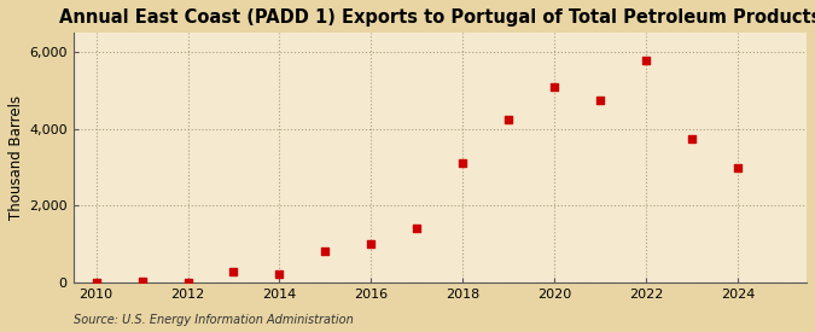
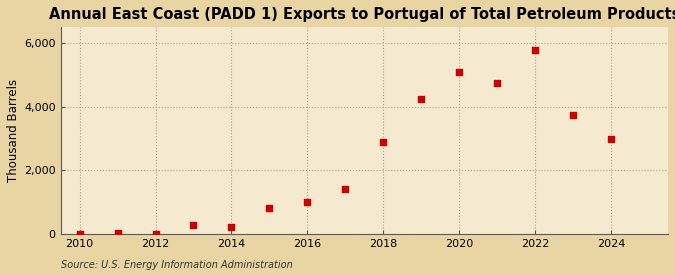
2018: 3,100 -> 2,900
